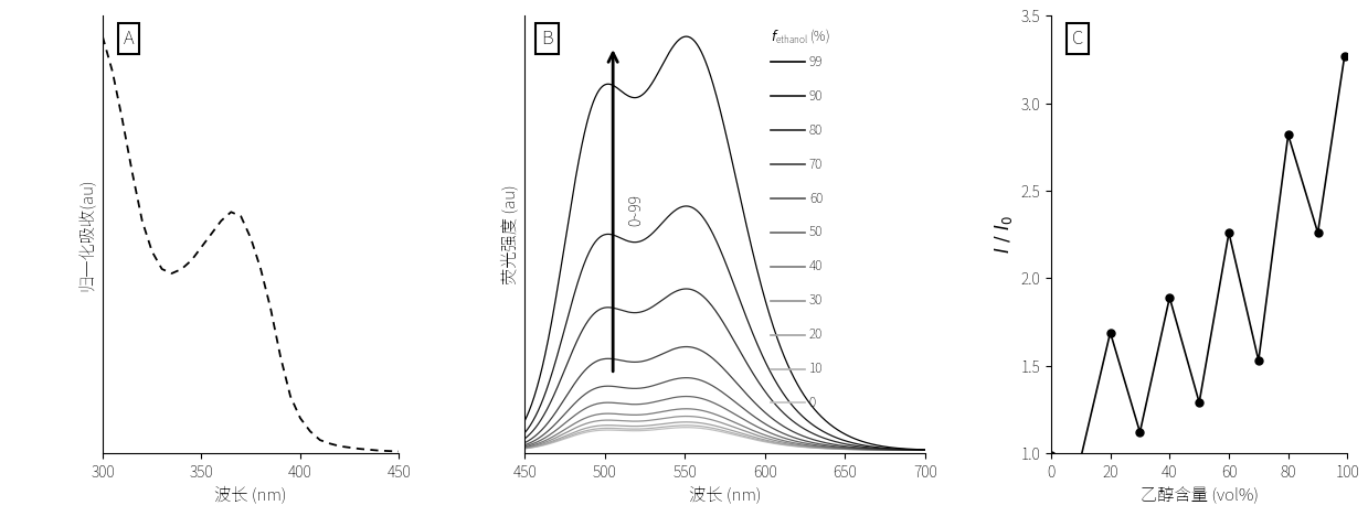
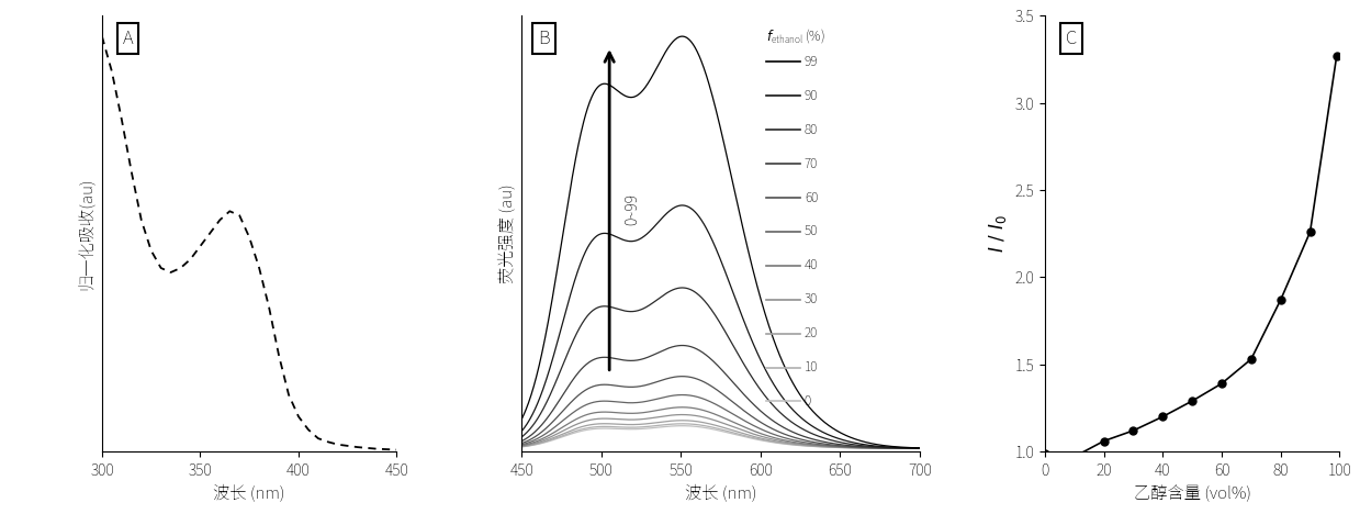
20: 1.69 -> 1.06
40: 1.89 -> 1.20
60: 2.26 -> 1.39
80: 2.82 -> 1.87
